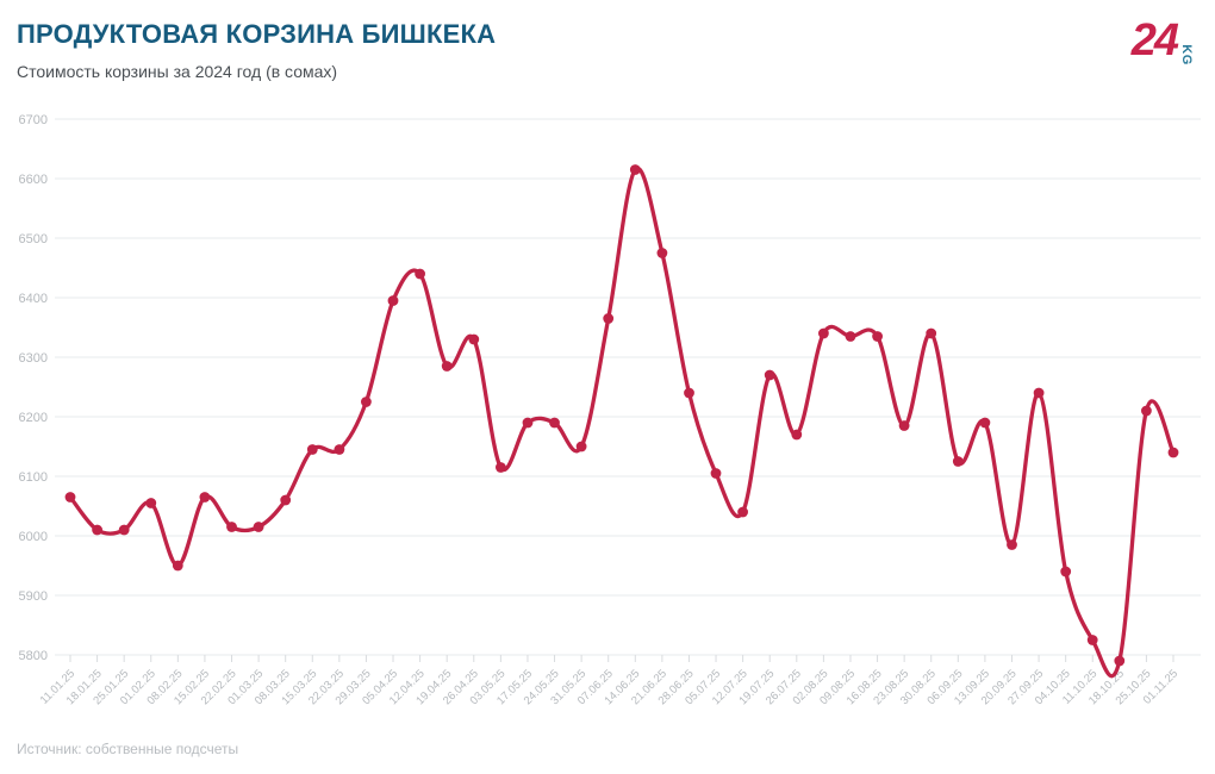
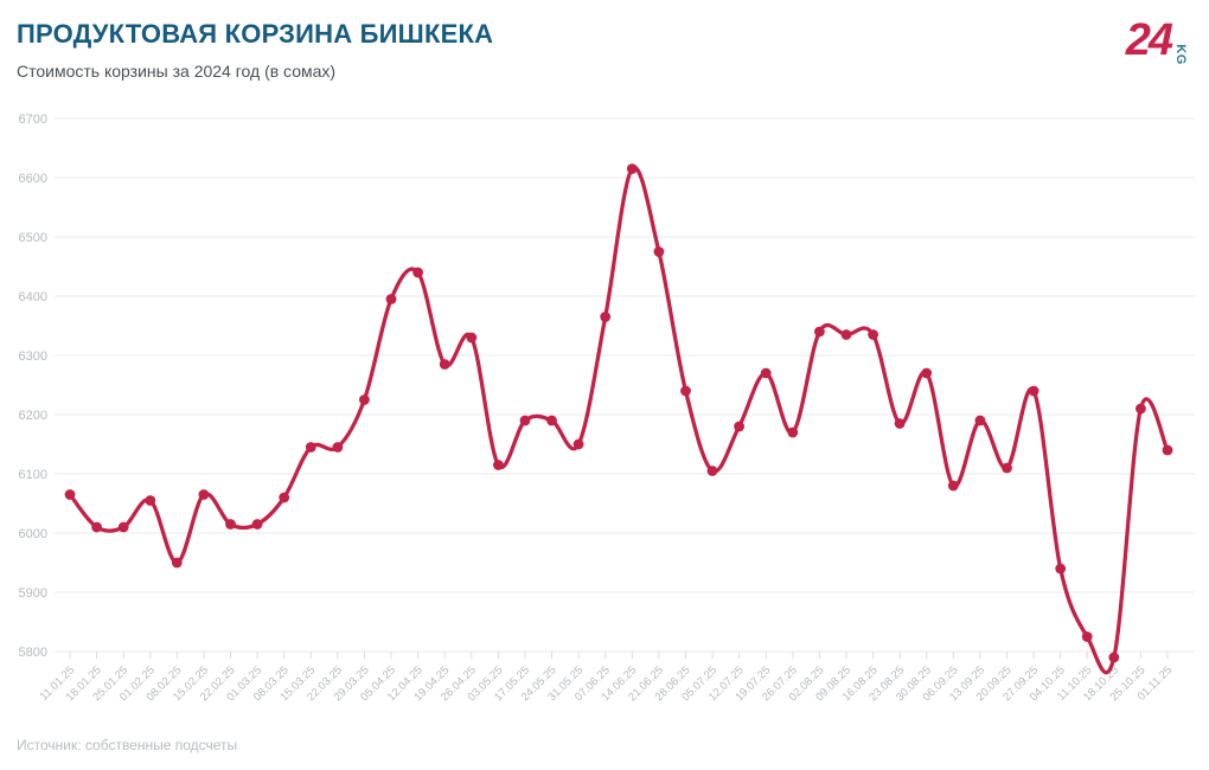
12.07.25: 6040 -> 6180
30.08.25: 6340 -> 6270
06.09.25: 6120 -> 6080
20.09.25: 5980 -> 6110
